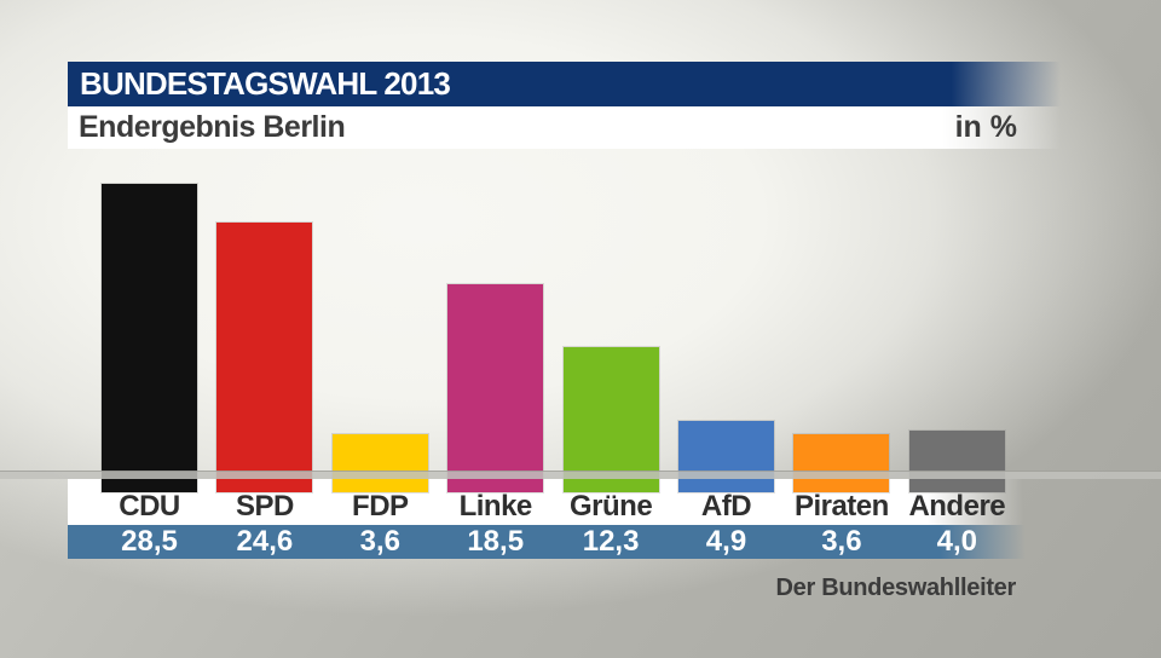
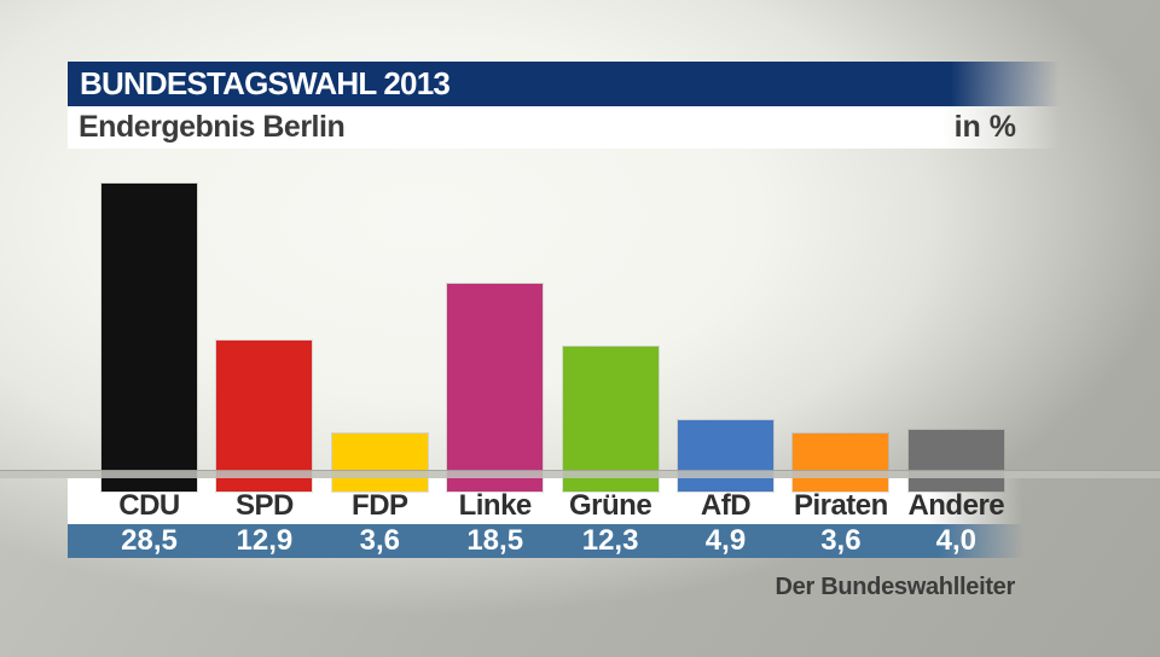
SPD: 24,6 -> 12,9
